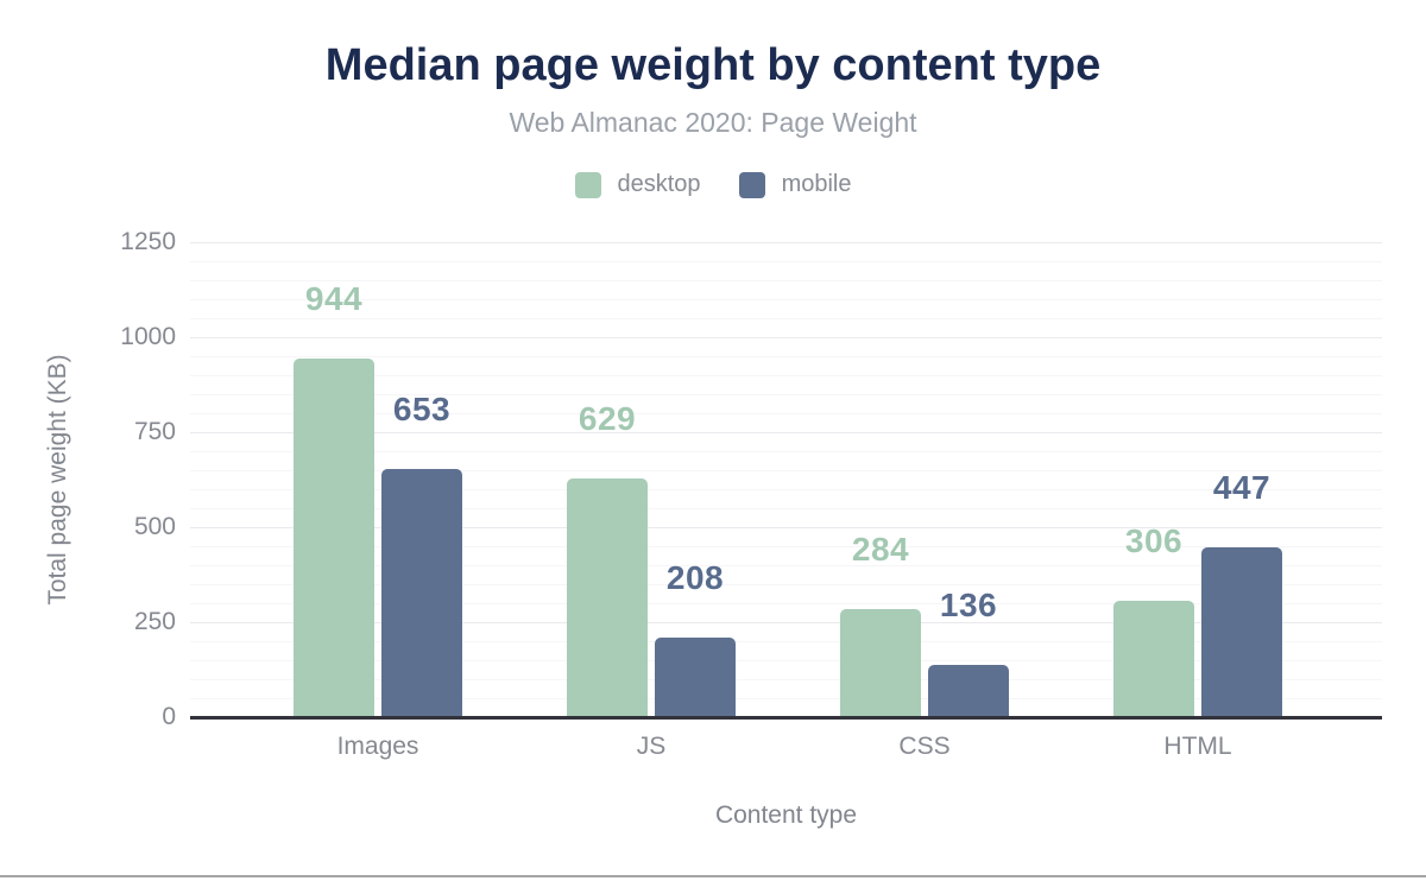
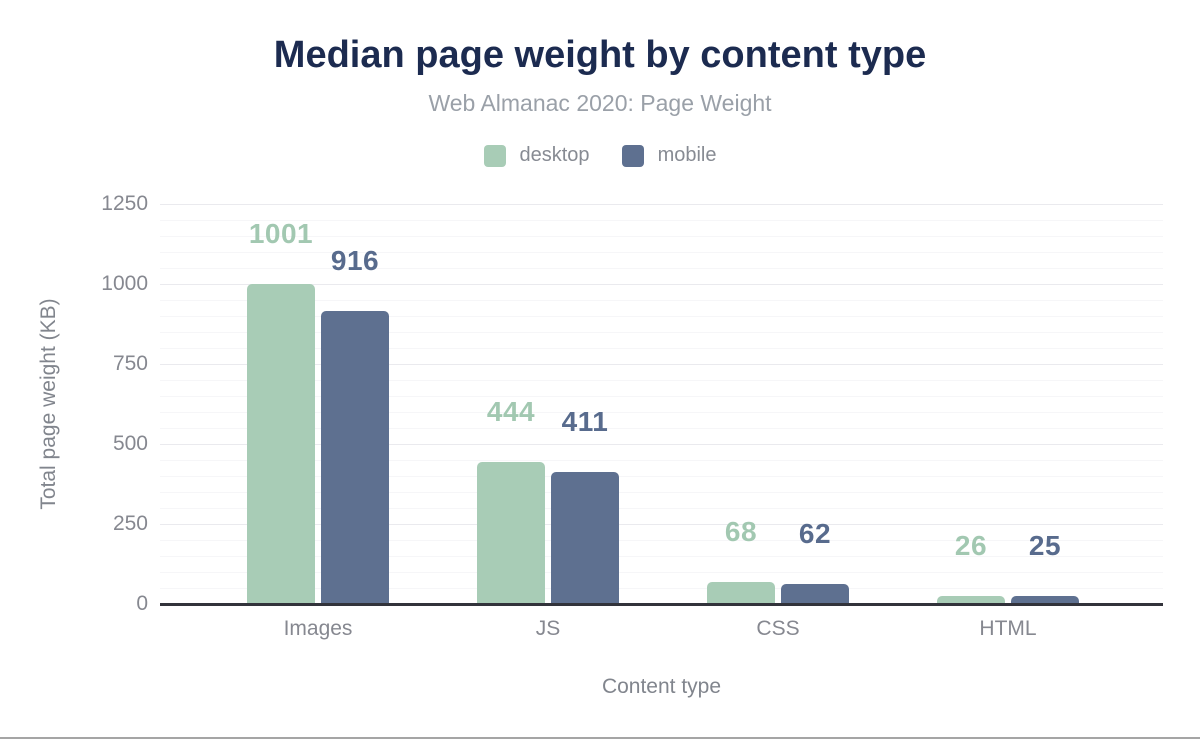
desktop/Images: 944 -> 1001
mobile/Images: 653 -> 916
desktop/JS: 629 -> 444
mobile/JS: 208 -> 411
desktop/CSS: 284 -> 68
mobile/CSS: 136 -> 62
desktop/HTML: 306 -> 26
mobile/HTML: 447 -> 25
